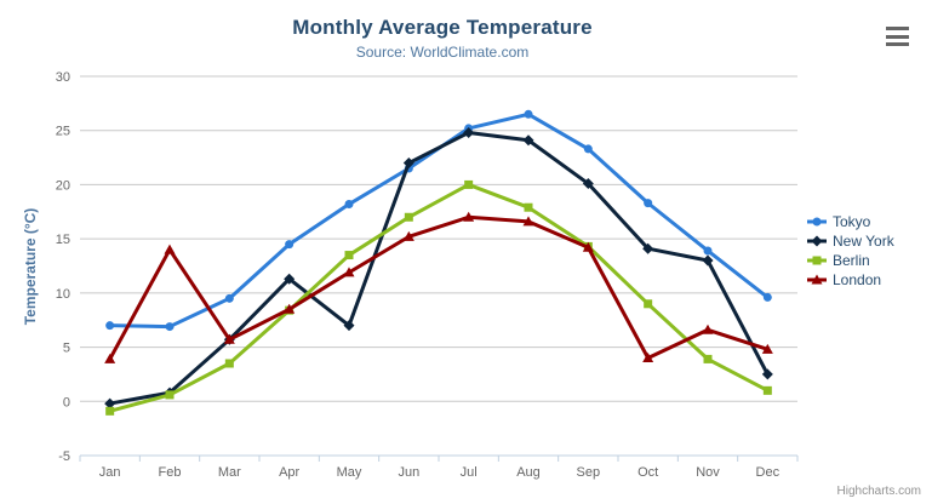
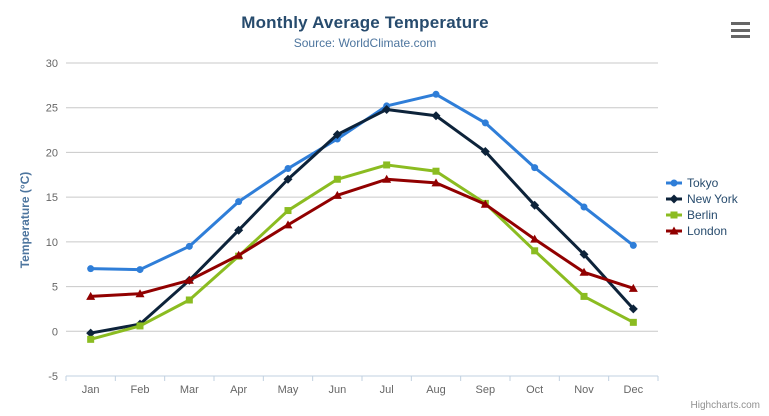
London/Feb: 14 -> 4
New York/May: 7 -> 17
Berlin/Jul: 20 -> 19
London/Oct: 4 -> 10
New York/Nov: 13 -> 9
